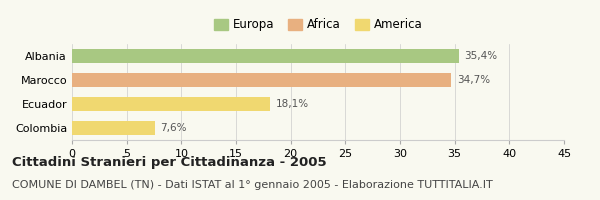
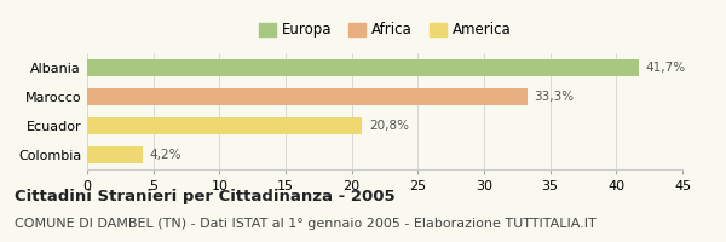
Albania: 35,4% -> 41,7%
Marocco: 34,7% -> 33,3%
Ecuador: 18,1% -> 20,8%
Colombia: 7,6% -> 4,2%
